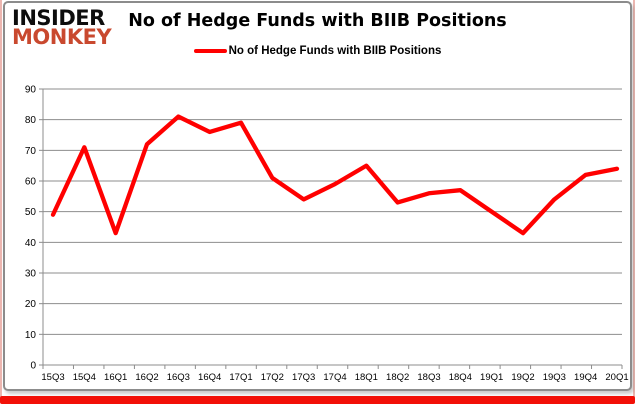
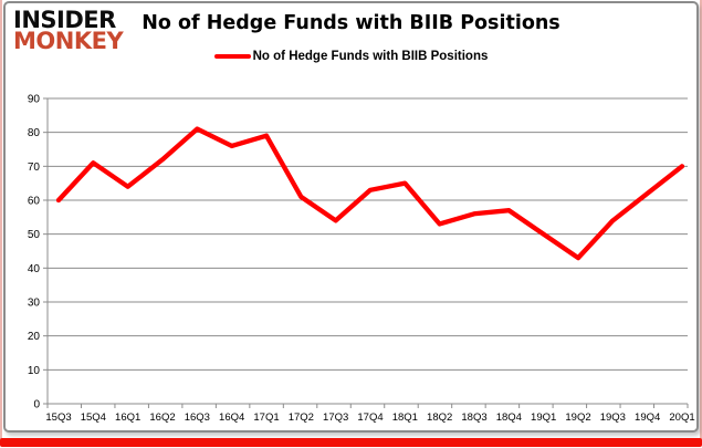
15Q3: 49 -> 60
16Q1: 43 -> 64
17Q4: 59 -> 63
20Q1: 64 -> 70
